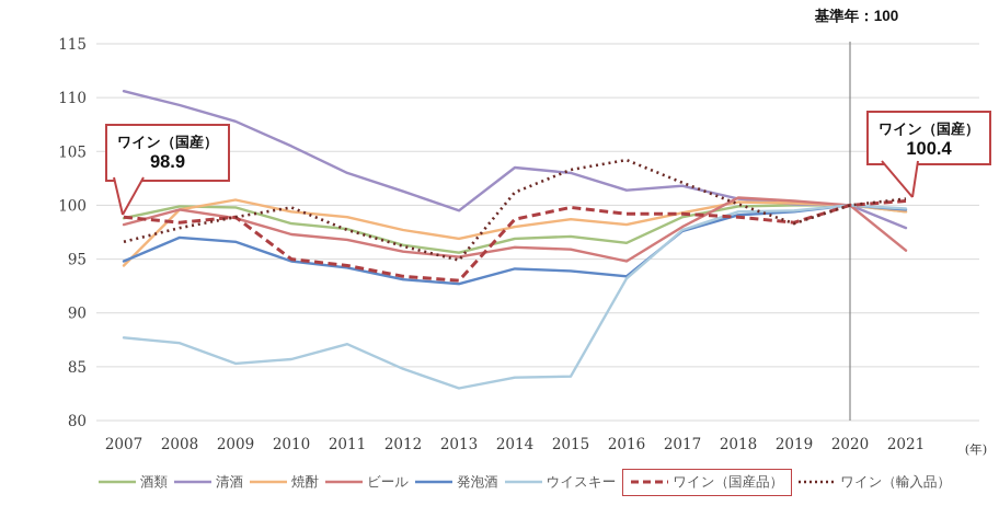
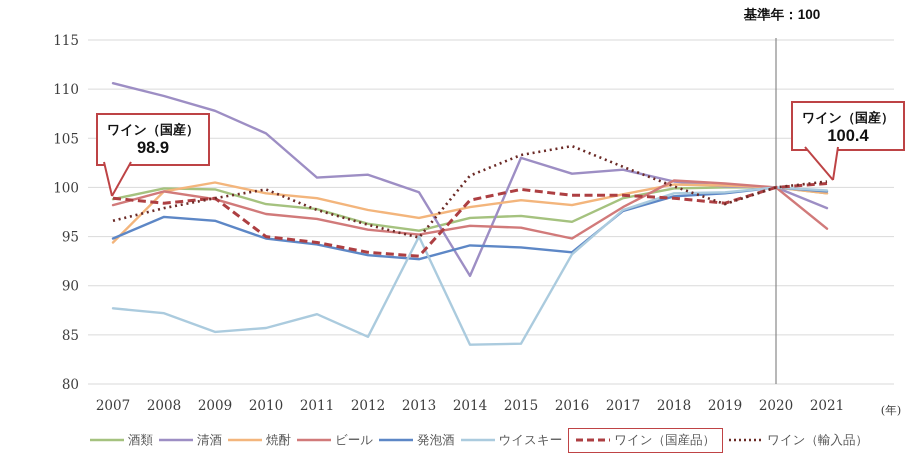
清酒/2011: 103 -> 101
ウイスキー/2013: 83 -> 95
清酒/2014: 104 -> 91
